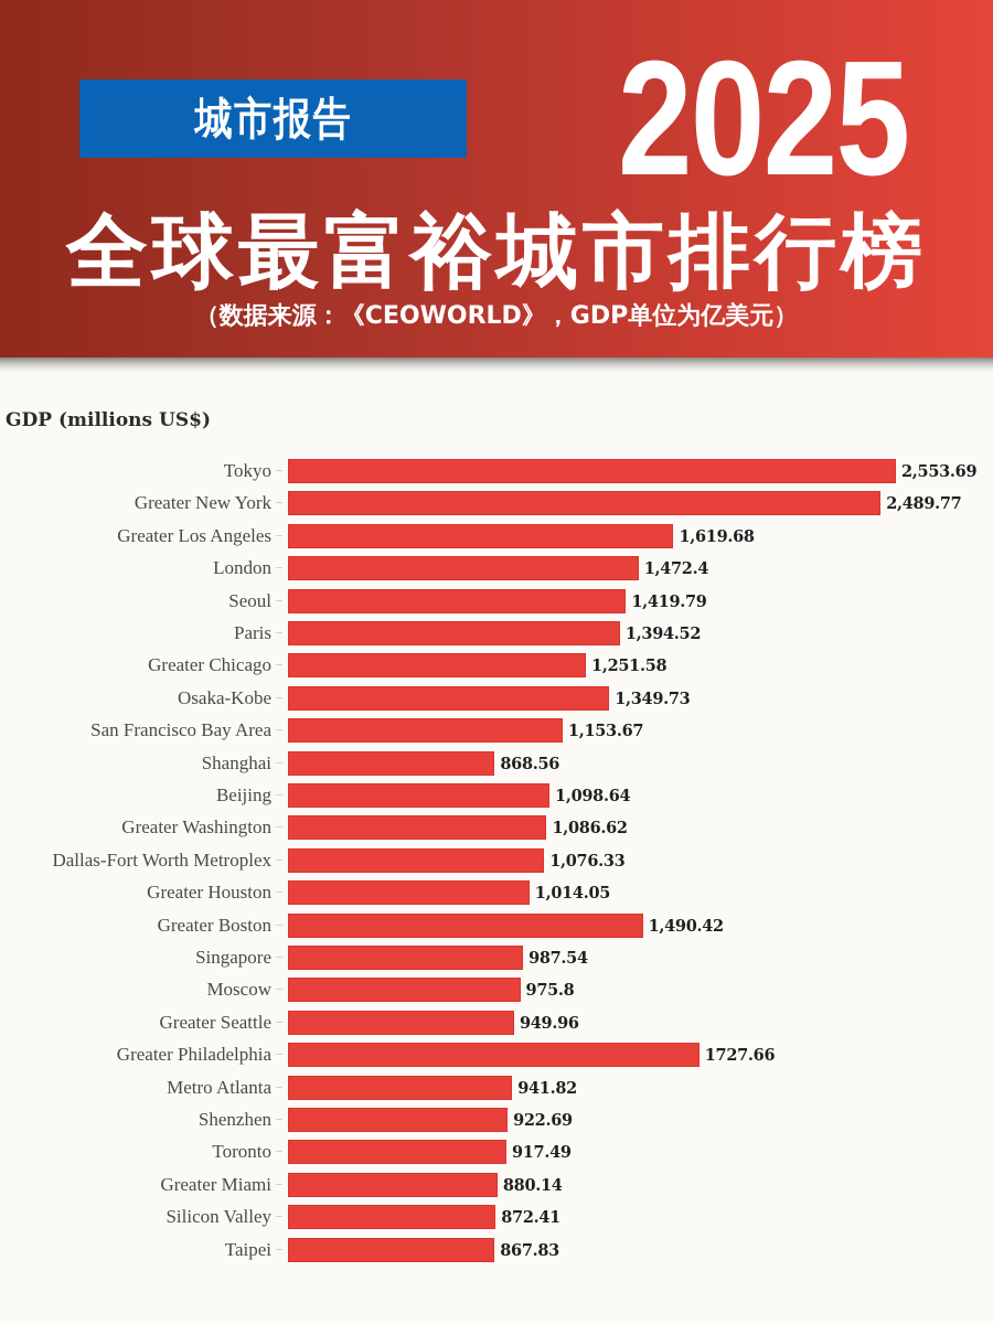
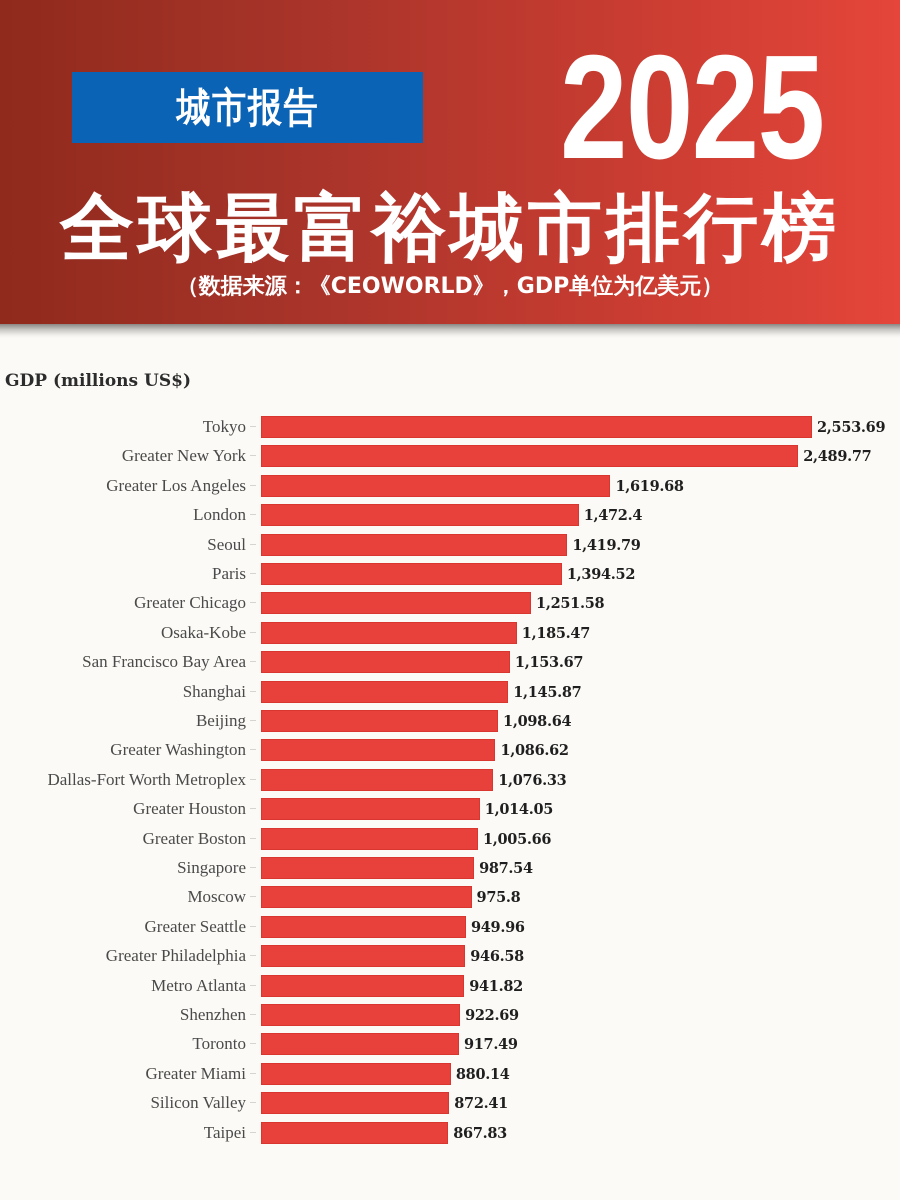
Osaka-Kobe: 1,349.73 -> 1,185.47
Shanghai: 868.56 -> 1,145.87
Greater Boston: 1,490.42 -> 1,005.66
Greater Philadelphia: 1727.66 -> 946.58
